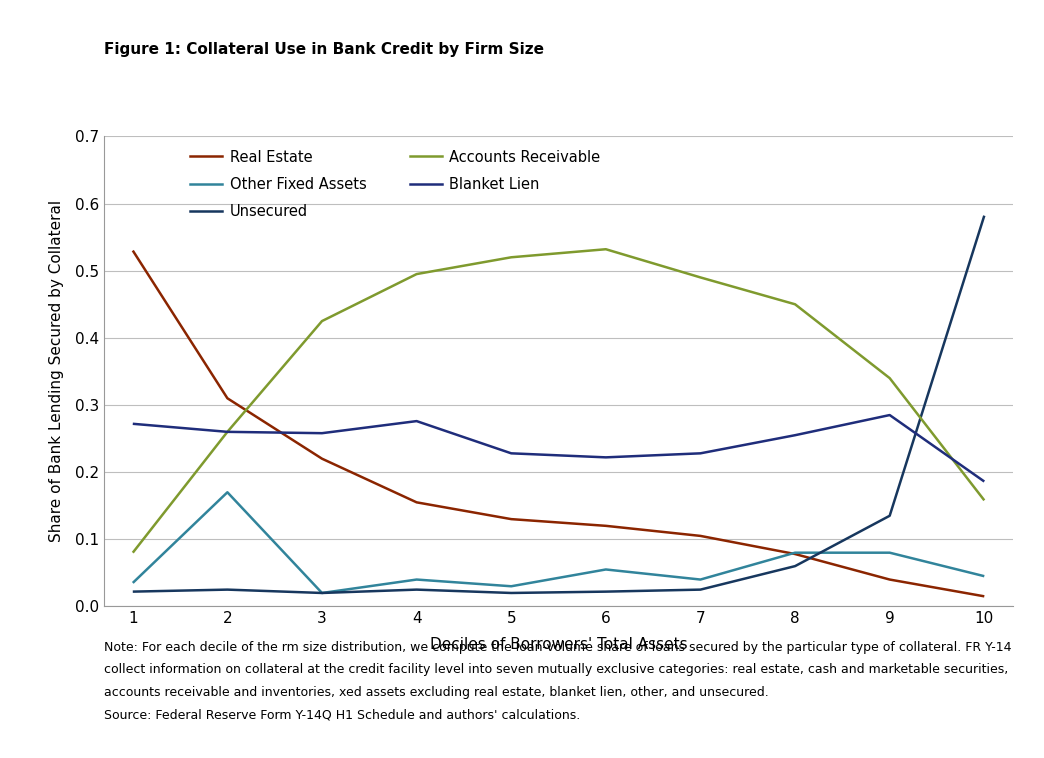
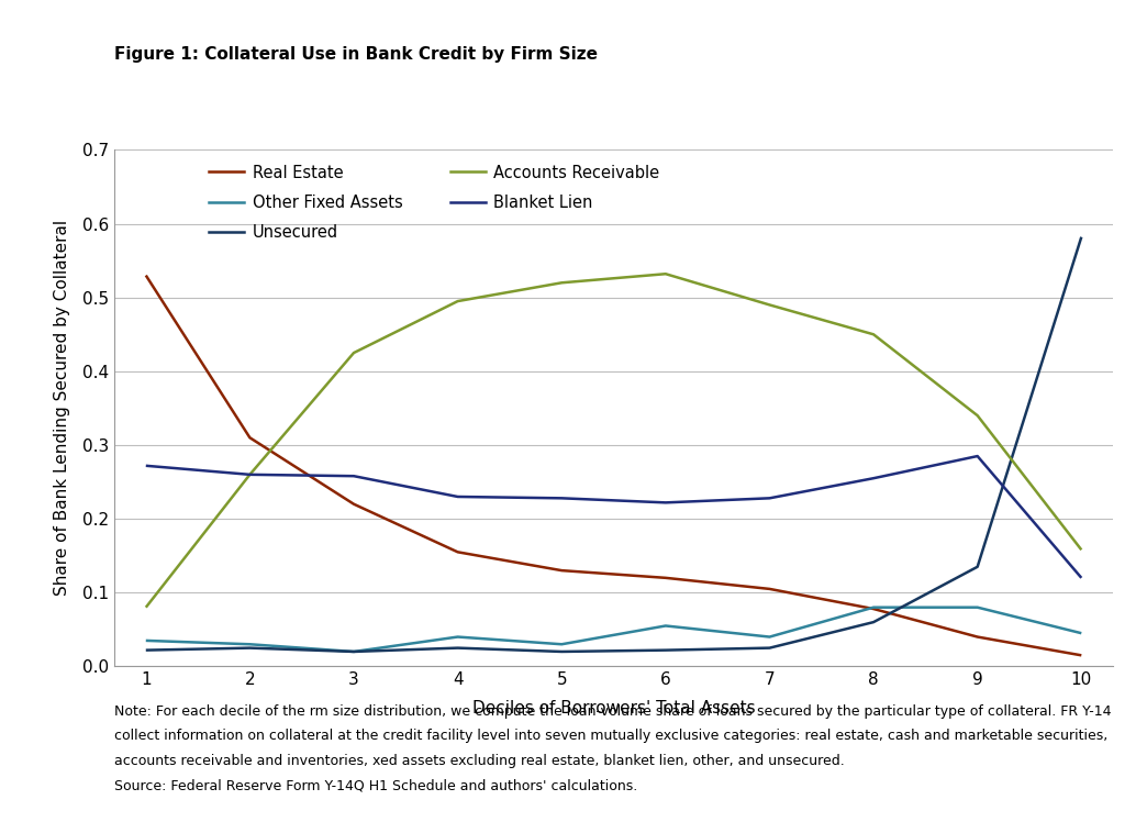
Other Fixed Assets/2: 0.170 -> 0.030
Blanket Lien/4: 0.276 -> 0.230
Blanket Lien/10: 0.186 -> 0.120
